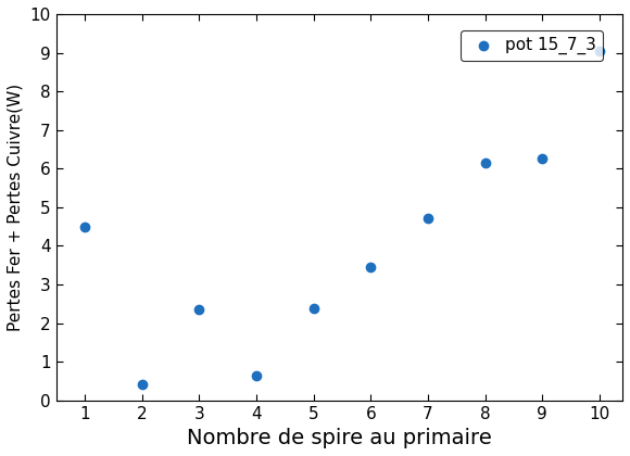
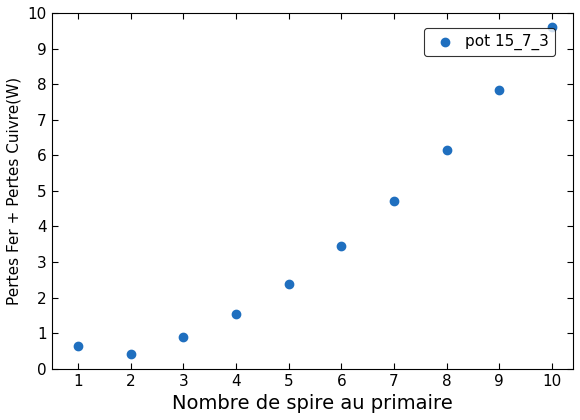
1: 4.50 -> 0.65
3: 2.35 -> 0.88
4: 0.65 -> 1.55
9: 6.25 -> 7.82
10: 9.05 -> 9.60
